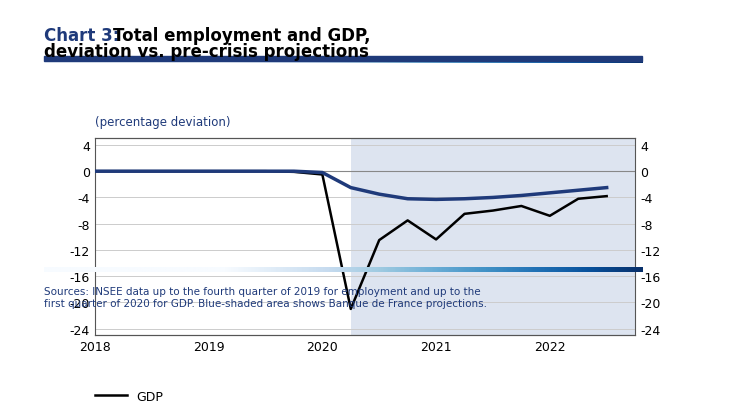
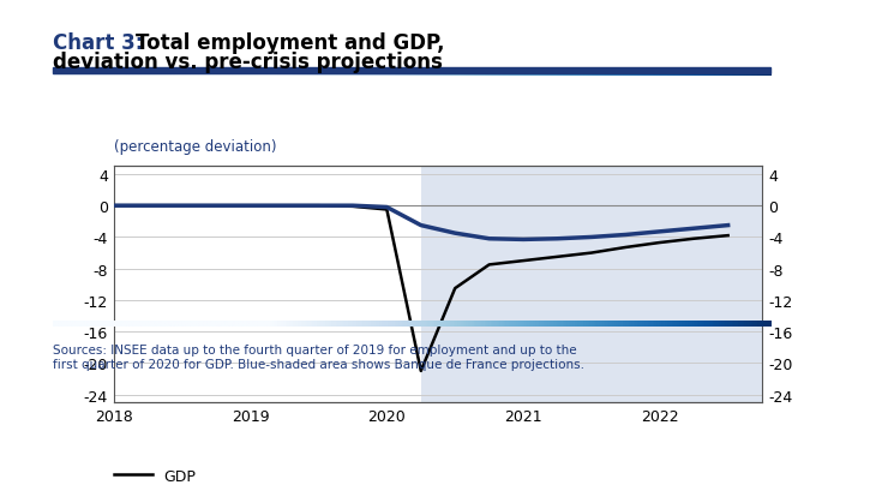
GDP/2021: -10.4 -> -7.0
GDP/2022: -6.8 -> -4.7
